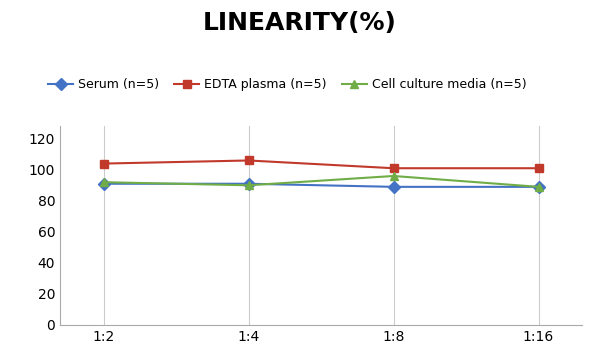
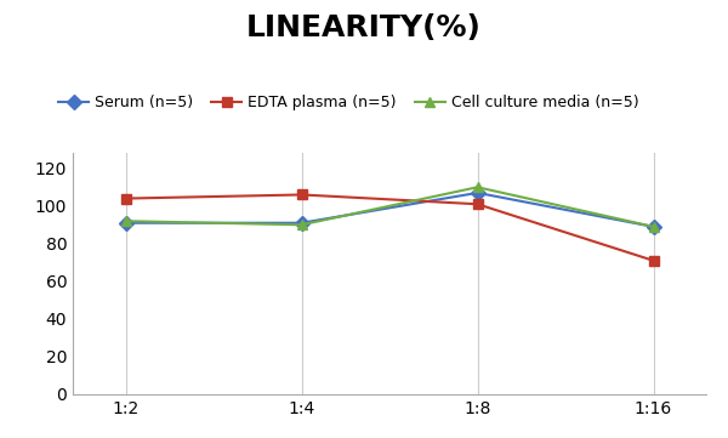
Serum (n=5)/1:8: 89 -> 107
Cell culture media (n=5)/1:8: 96 -> 110
EDTA plasma (n=5)/1:16: 101 -> 71
